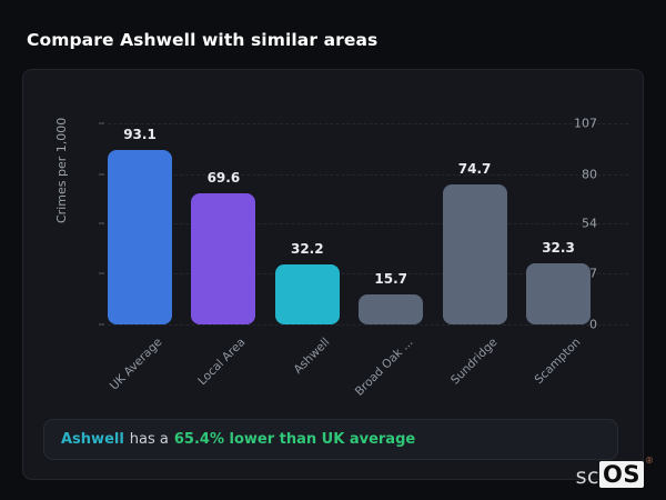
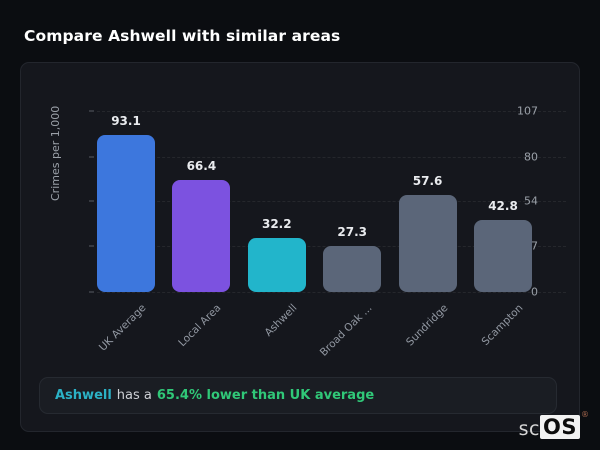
Local Area: 69.6 -> 66.4
Broad Oak ...: 15.7 -> 27.3
Sundridge: 74.7 -> 57.6
Scampton: 32.3 -> 42.8
